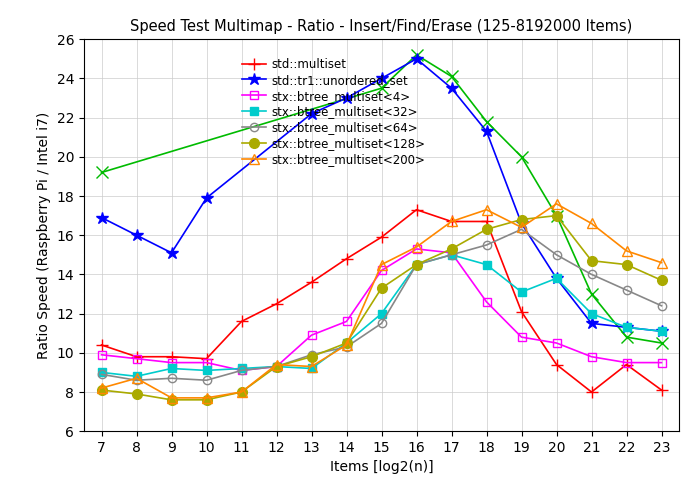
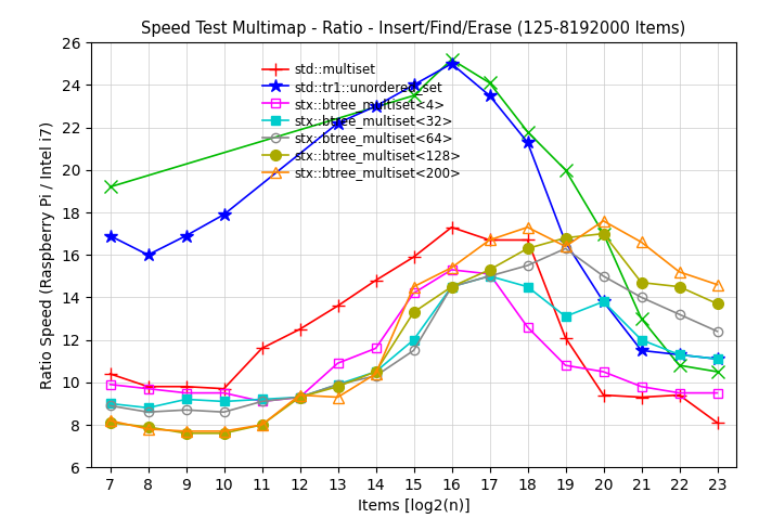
stx::btree_multiset<200>/8: 8.7 -> 7.8
std::tr1::unordered_set/9: 15.1 -> 16.9
stx::btree_multiset<32>/13: 9.2 -> 9.9
std::multiset/21: 8.0 -> 9.3
